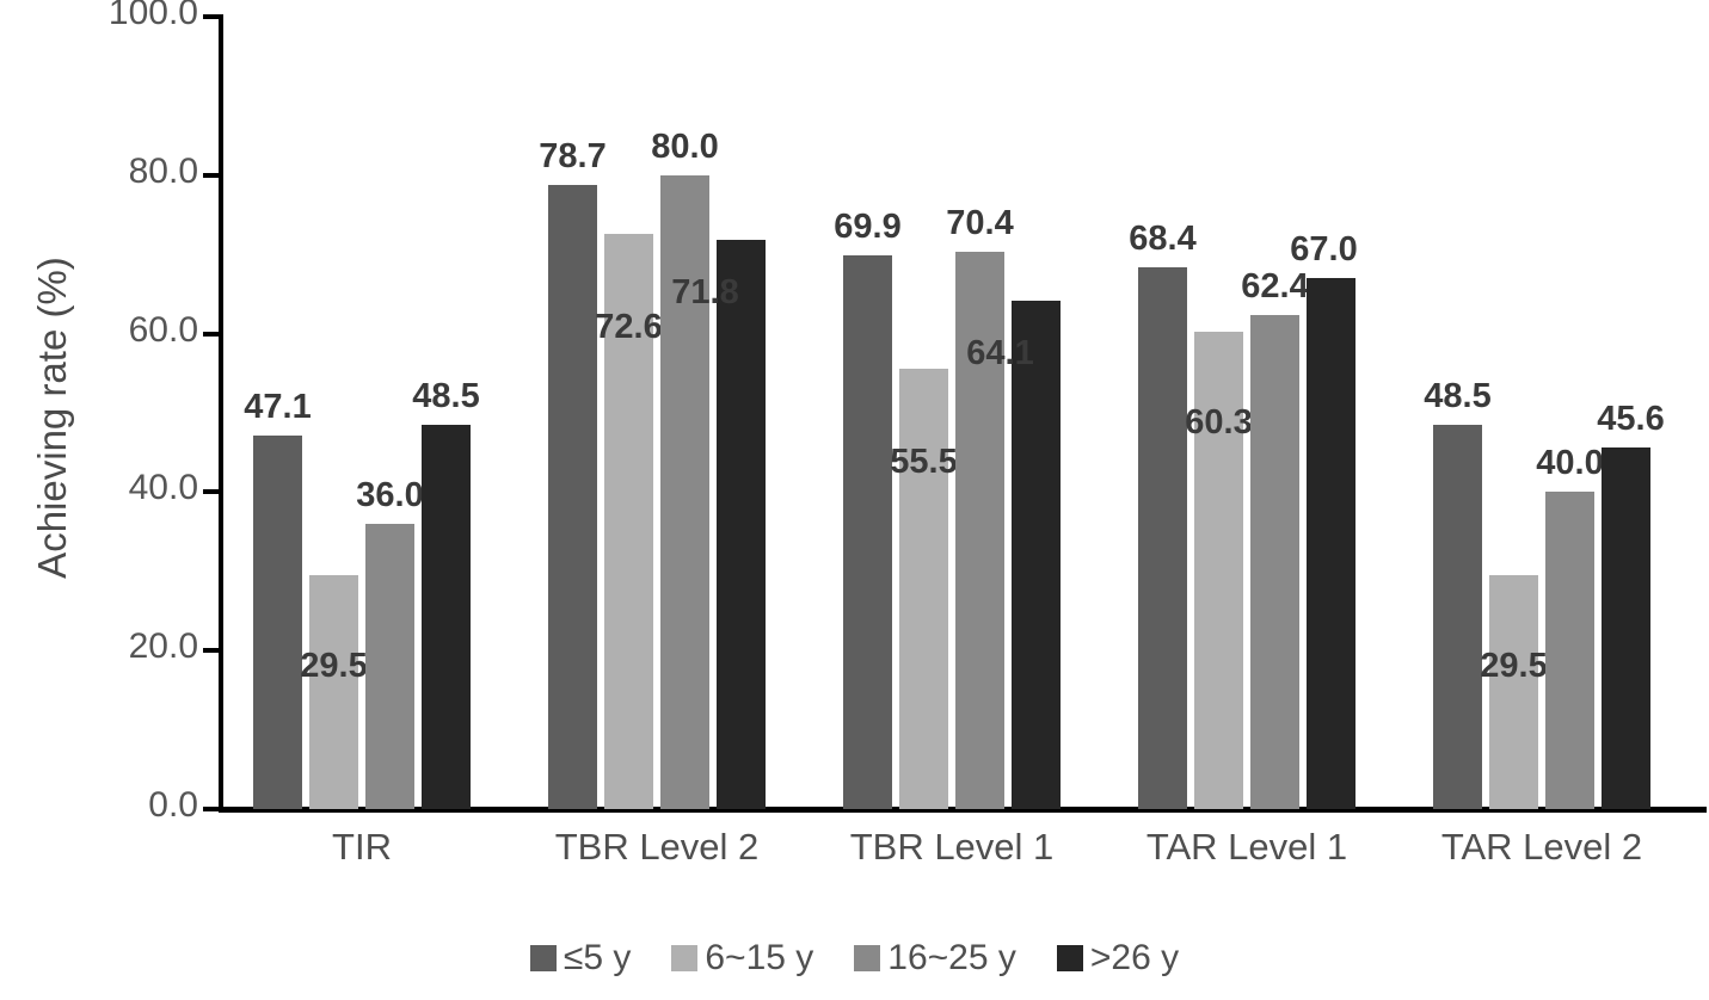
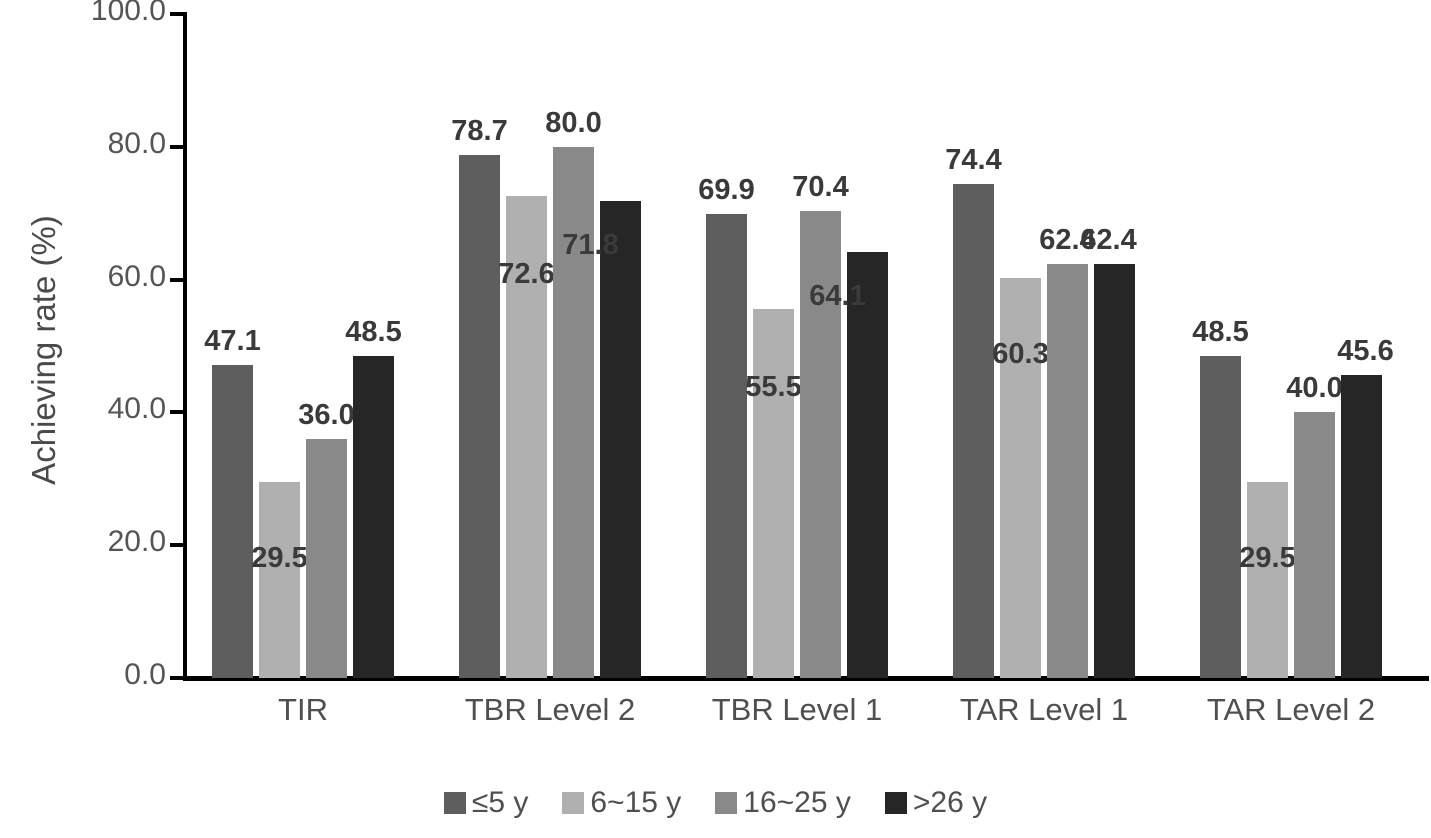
≤5 y/TAR Level 1: 68.4 -> 74.4
>26 y/TAR Level 1: 67.0 -> 62.4
